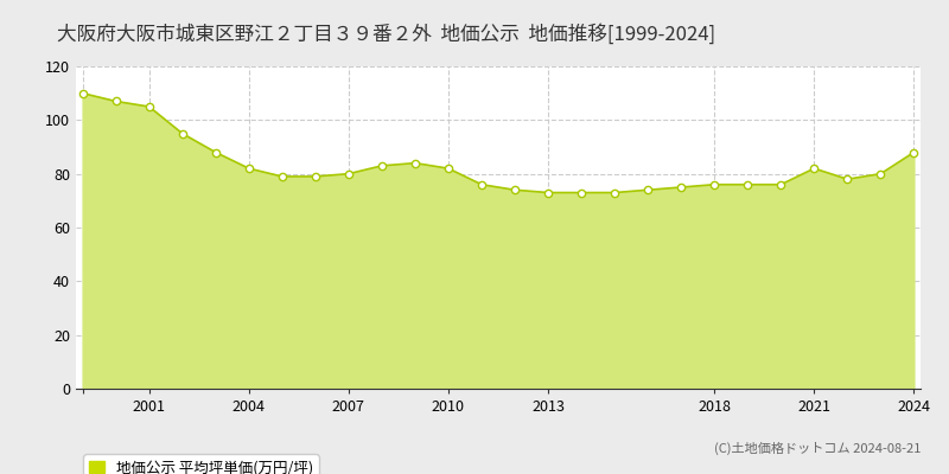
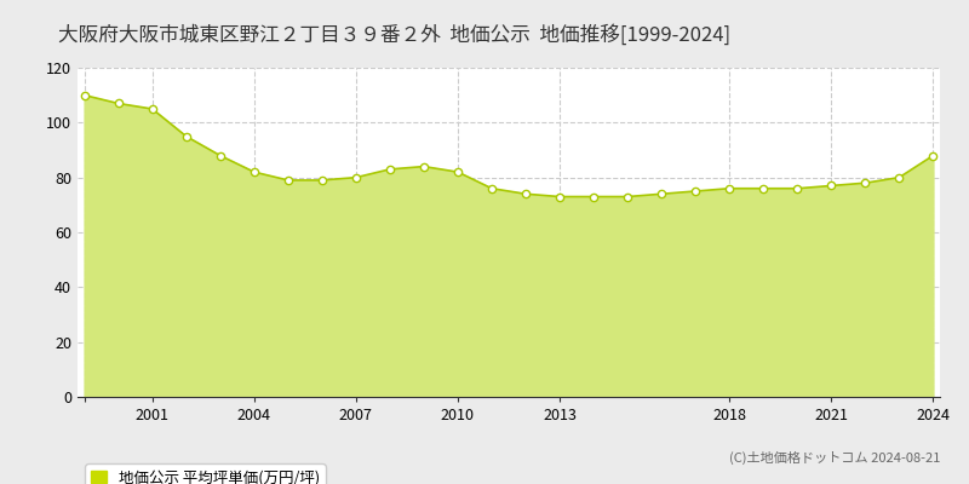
2021: 82 -> 77
